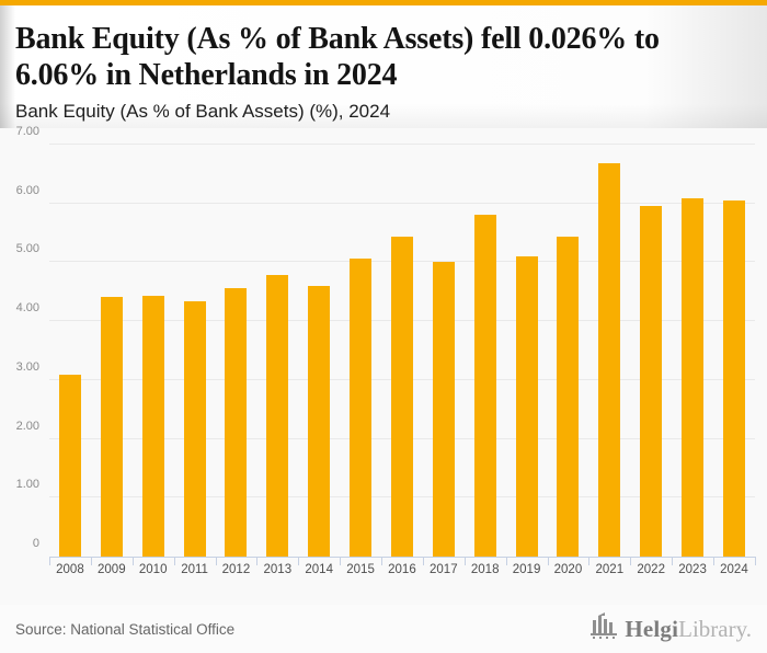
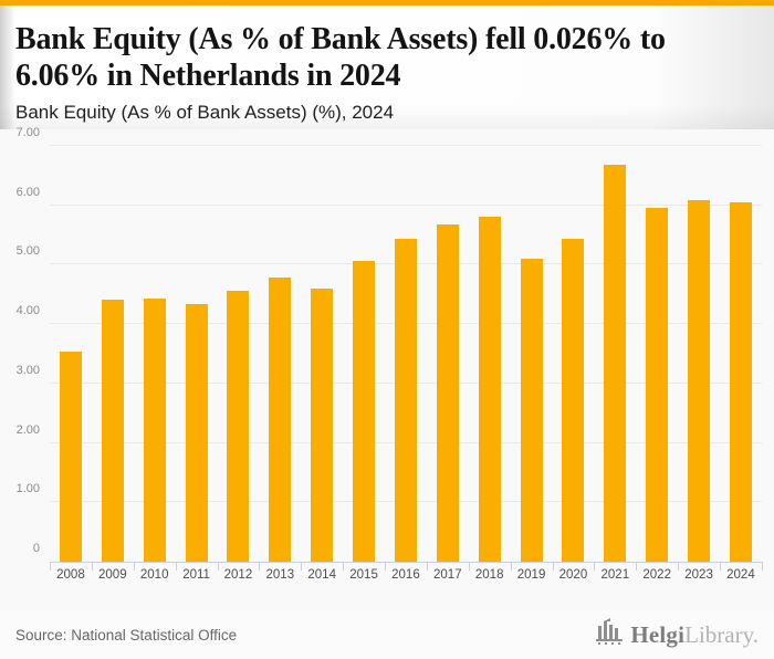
2008: 3.1 -> 3.5
2017: 5.0 -> 5.7
